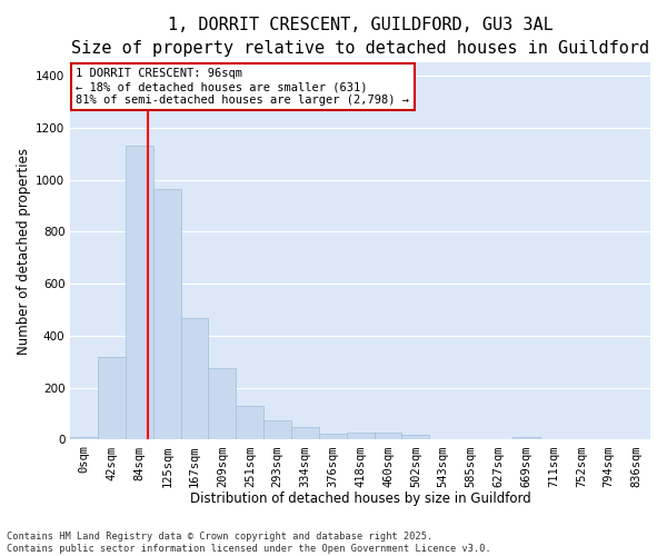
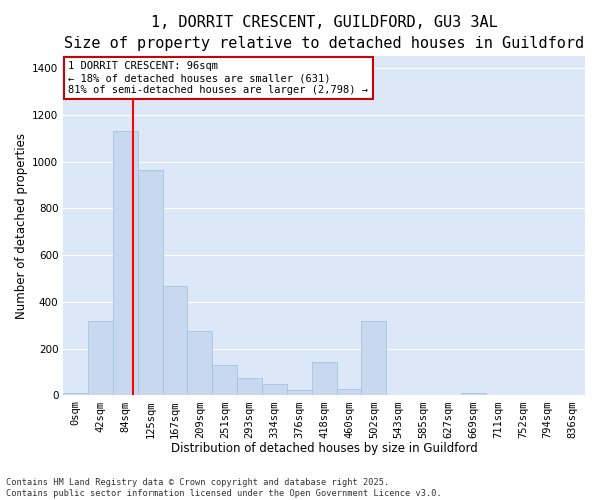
418sqm: 28 -> 145
502sqm: 20 -> 320
